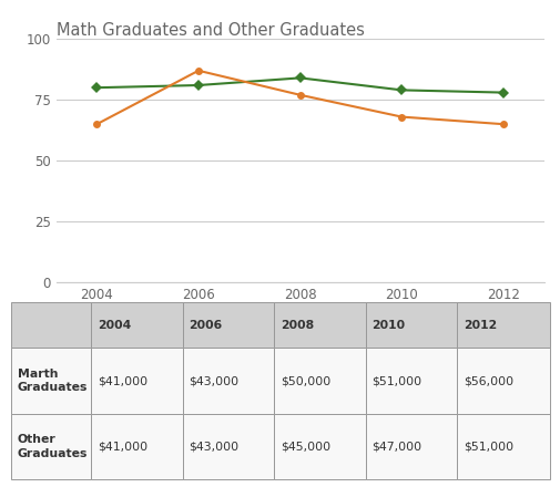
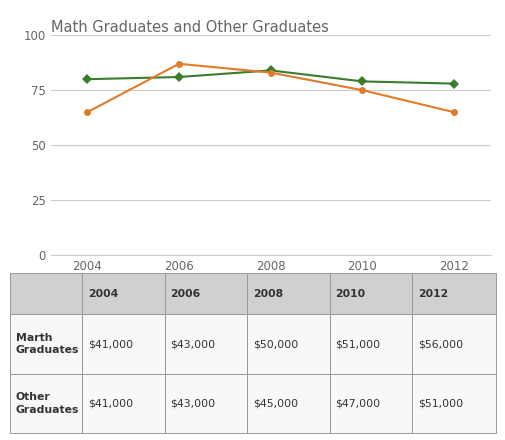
Other Graduates/2008: 77 -> 83
Other Graduates/2010: 68 -> 75
